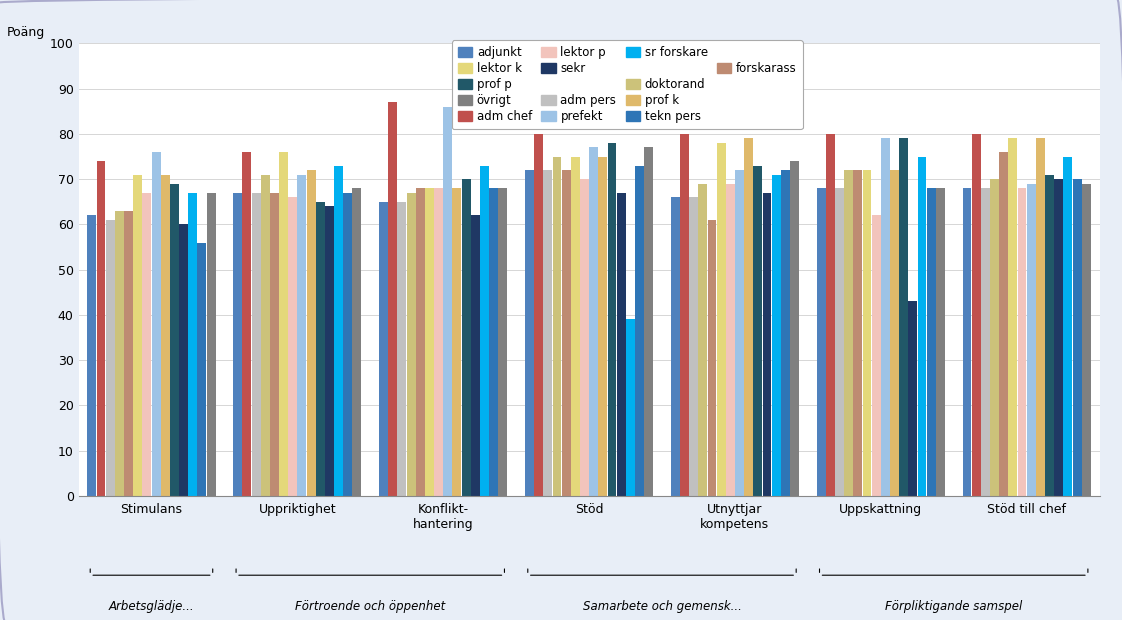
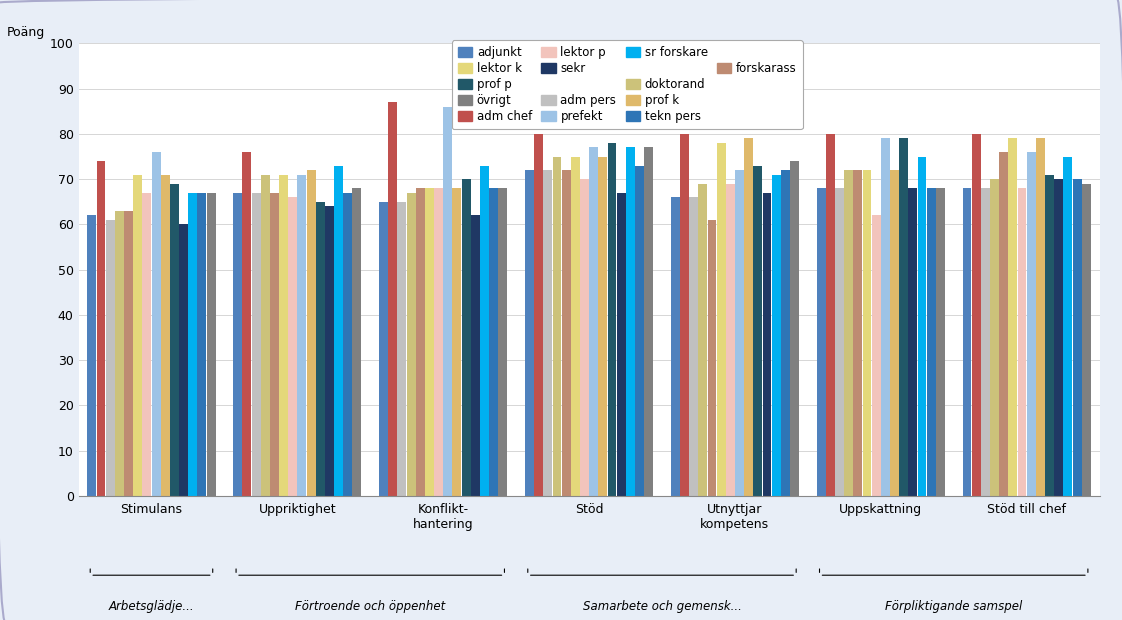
tekn pers/Stimulans: 56 -> 67
lektor k/Uppriktighet: 76 -> 71
sr forskare/Stöd: 39 -> 77
sekr/Uppskattning: 43 -> 68
prefekt/Stöd till chef: 69 -> 76
